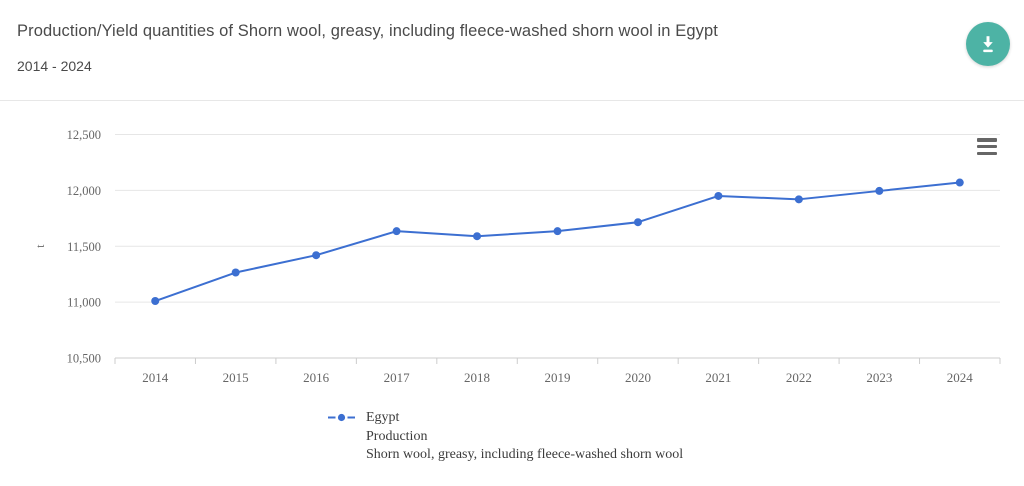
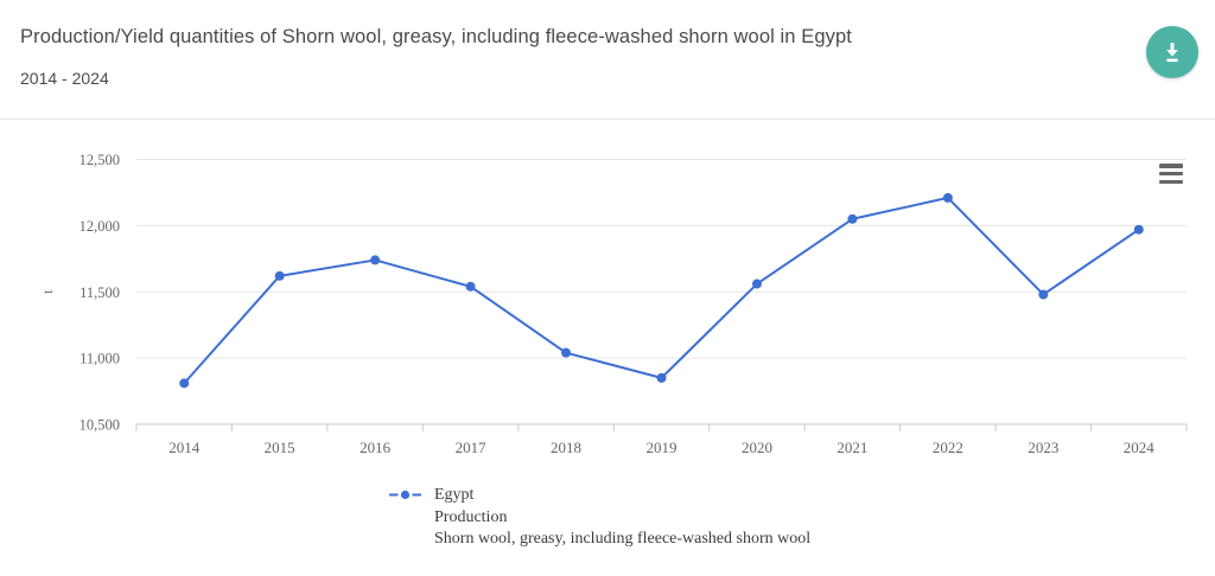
2014: 11010 -> 10810
2015: 11260 -> 11620
2016: 11420 -> 11740
2017: 11640 -> 11540
2018: 11590 -> 11040
2019: 11640 -> 10850
2020: 11720 -> 11560
2021: 11950 -> 12050
2022: 11920 -> 12210
2023: 12000 -> 11480
2024: 12070 -> 11970
